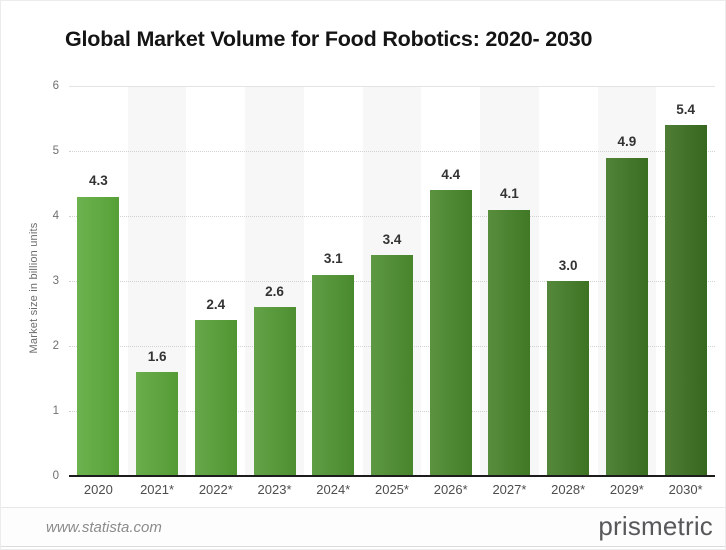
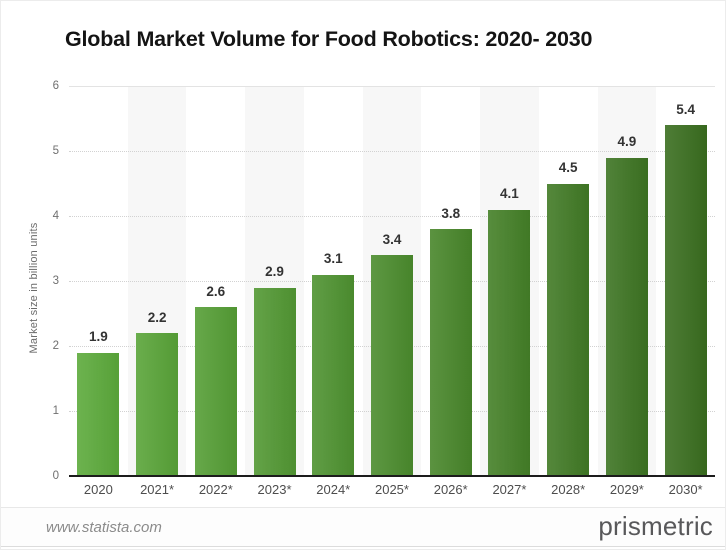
2020: 4.3 -> 1.9
2021*: 1.6 -> 2.2
2022*: 2.4 -> 2.6
2023*: 2.6 -> 2.9
2026*: 4.4 -> 3.8
2028*: 3.0 -> 4.5
